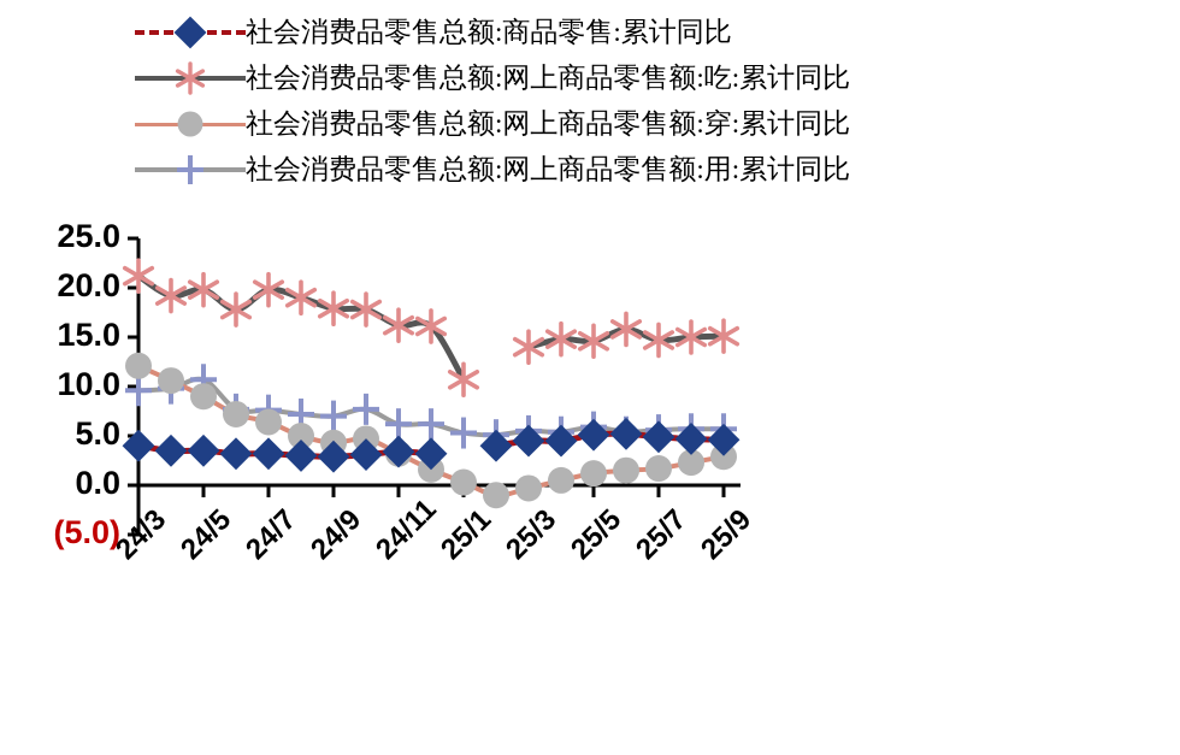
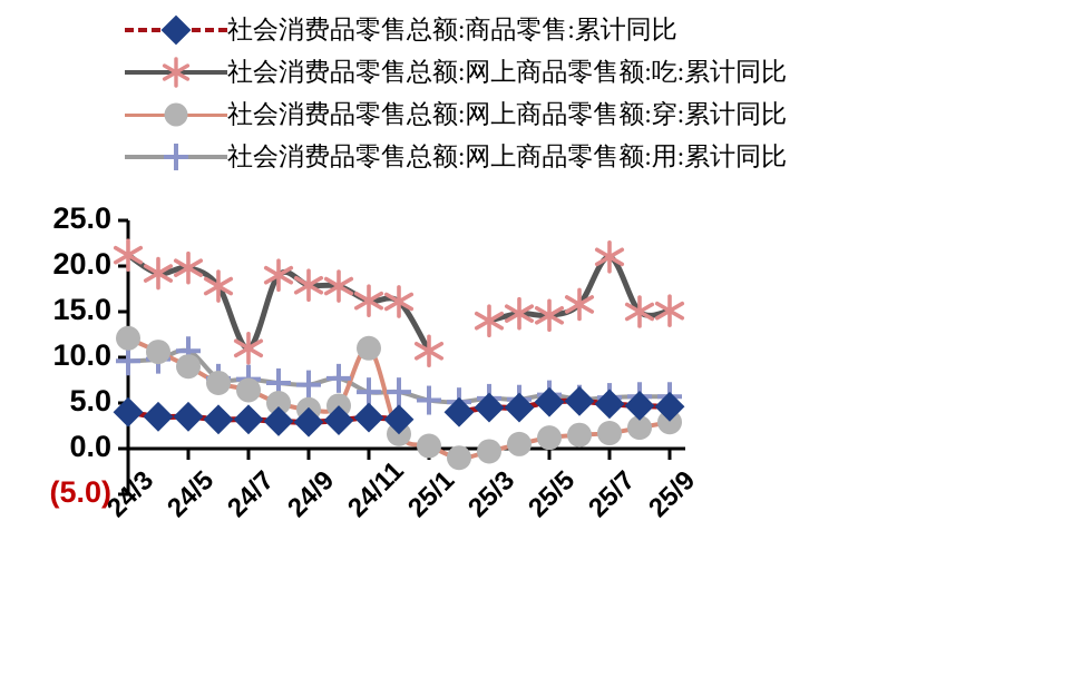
社会消费品零售总额:网上商品零售额:吃:累计同比/24/7: 20 -> 11
社会消费品零售总额:网上商品零售额:穿:累计同比/24/11: 3 -> 11
社会消费品零售总额:网上商品零售额:吃:累计同比/25/7: 15 -> 21
